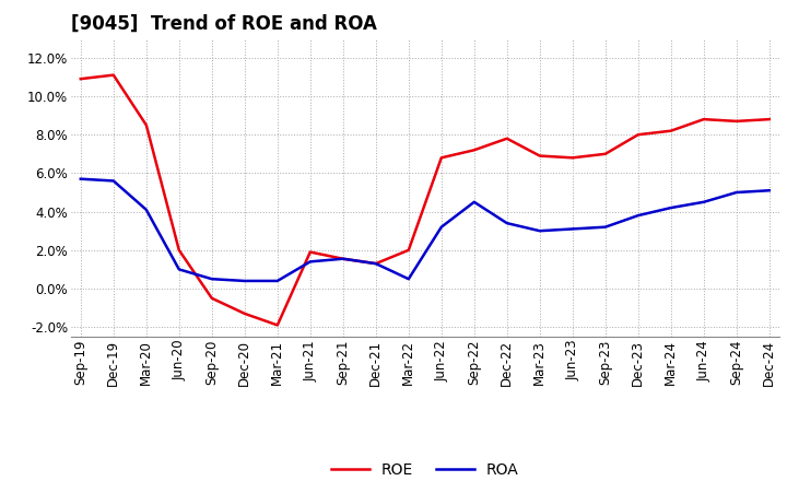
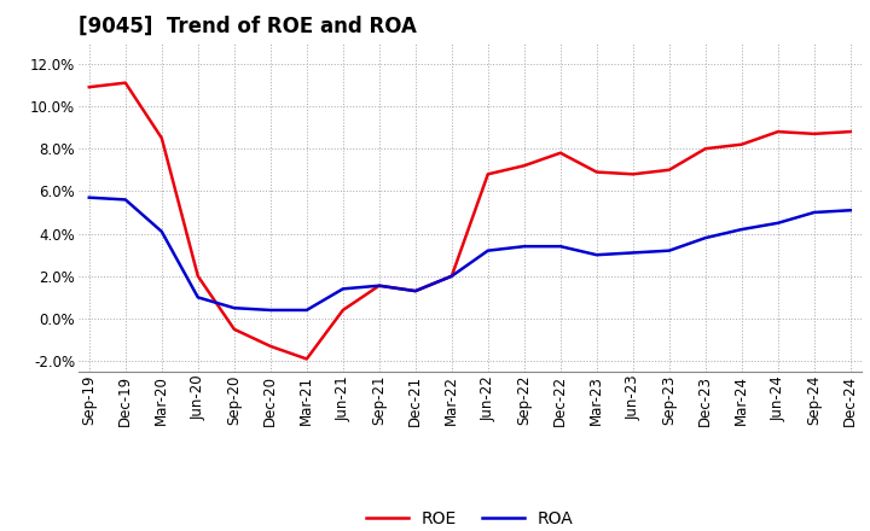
ROE/Jun-21: 1.9% -> 0.4%
ROA/Mar-22: 0.5% -> 2.0%
ROA/Sep-22: 4.5% -> 3.4%
